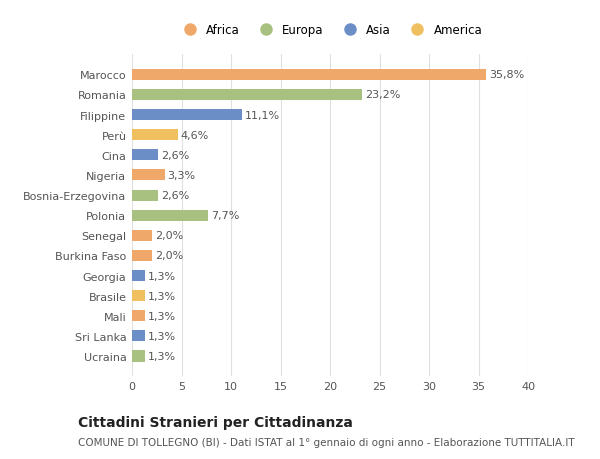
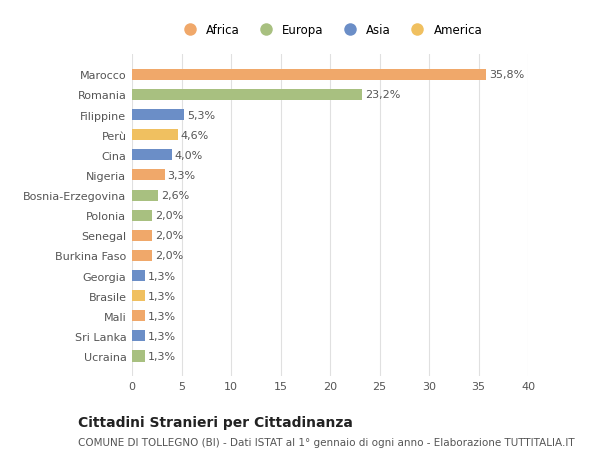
Filippine: 11,1% -> 5,3%
Cina: 2,6% -> 4,0%
Polonia: 7,7% -> 2,0%
